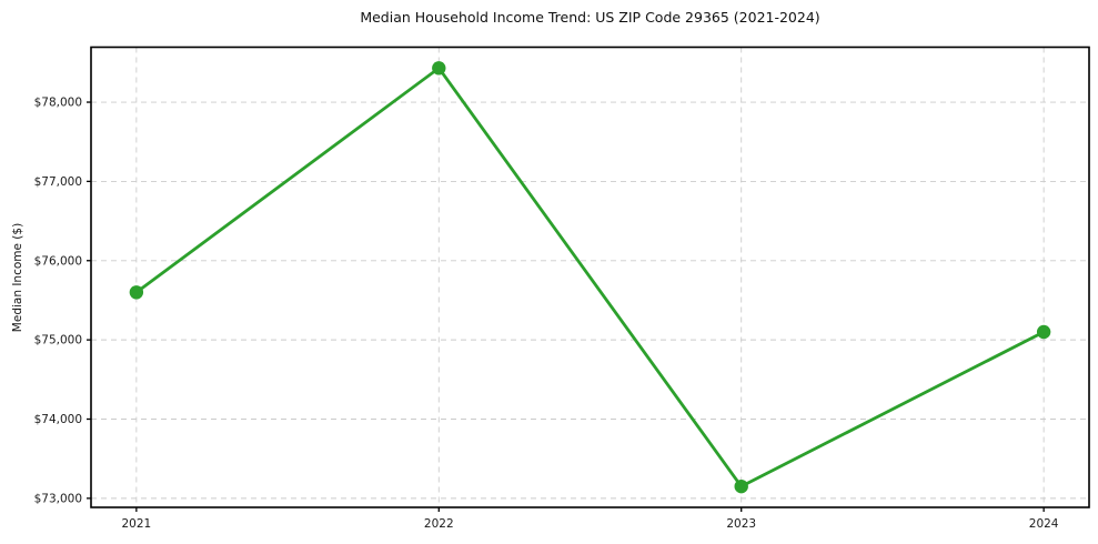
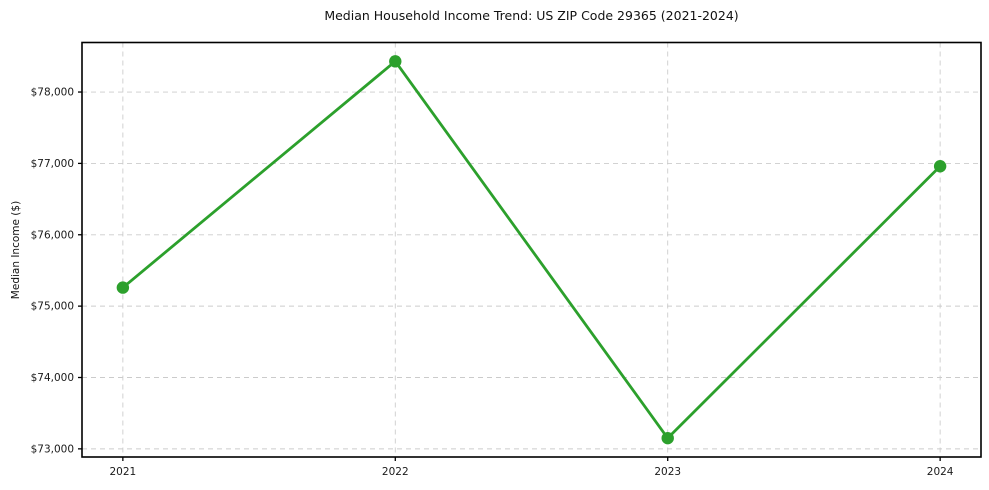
2021: $75600 -> $75300
2024: $75100 -> $77000
